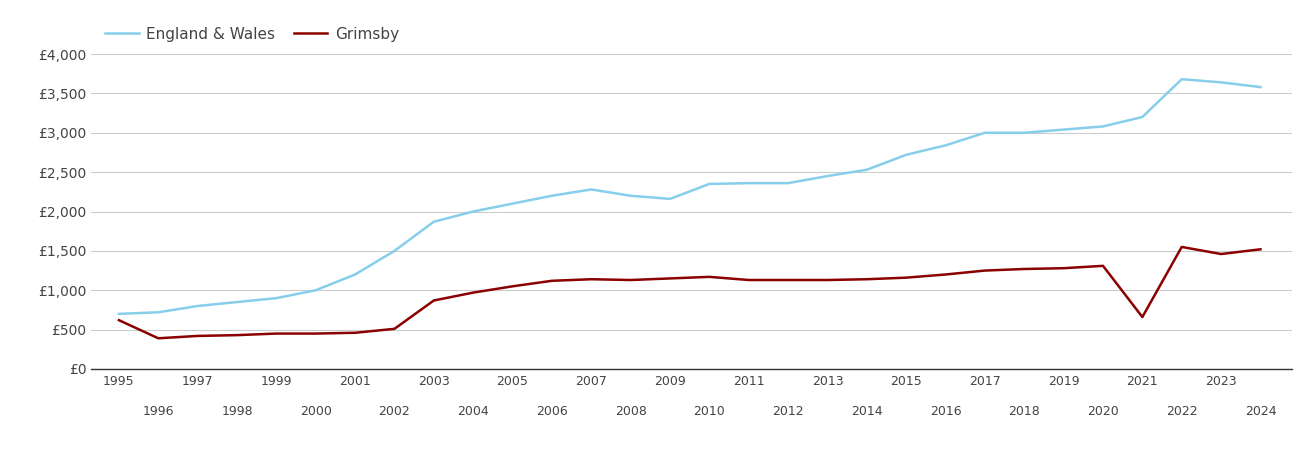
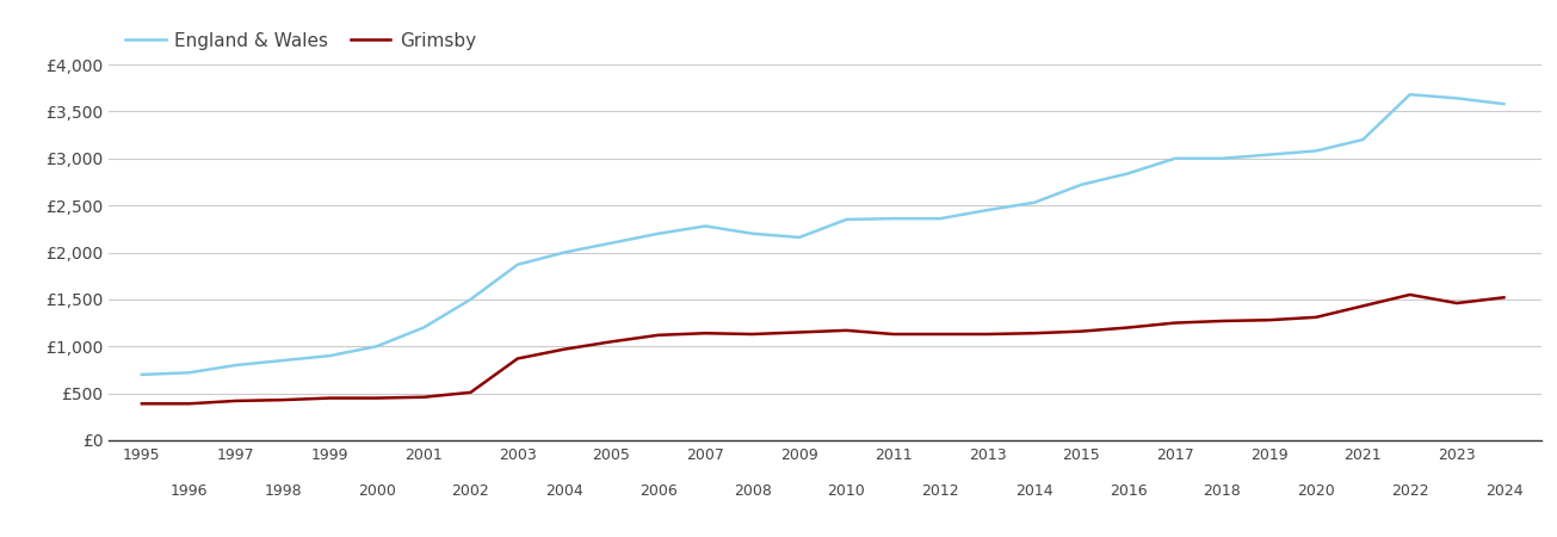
Grimsby/1995: £620 -> £390
Grimsby/2021: £660 -> £1,430
